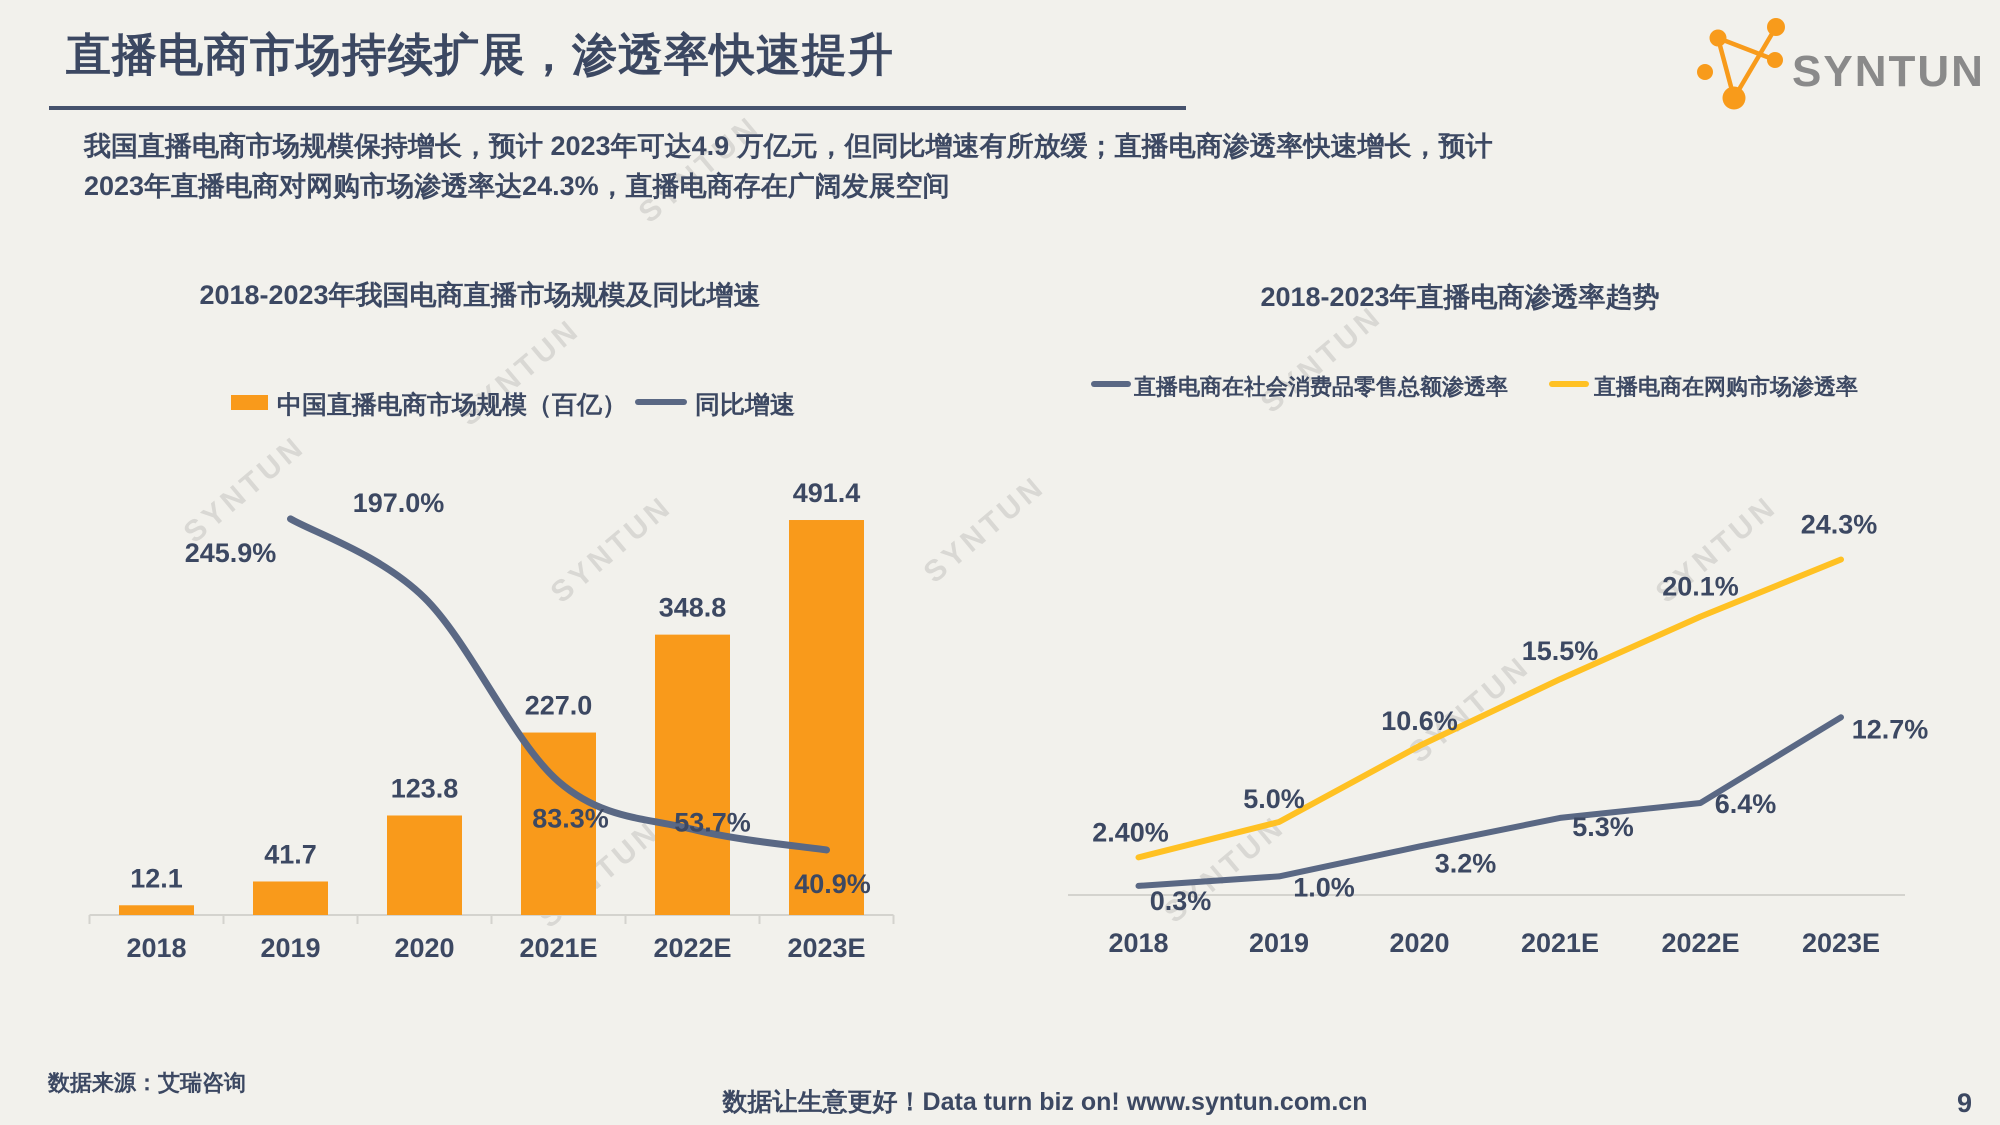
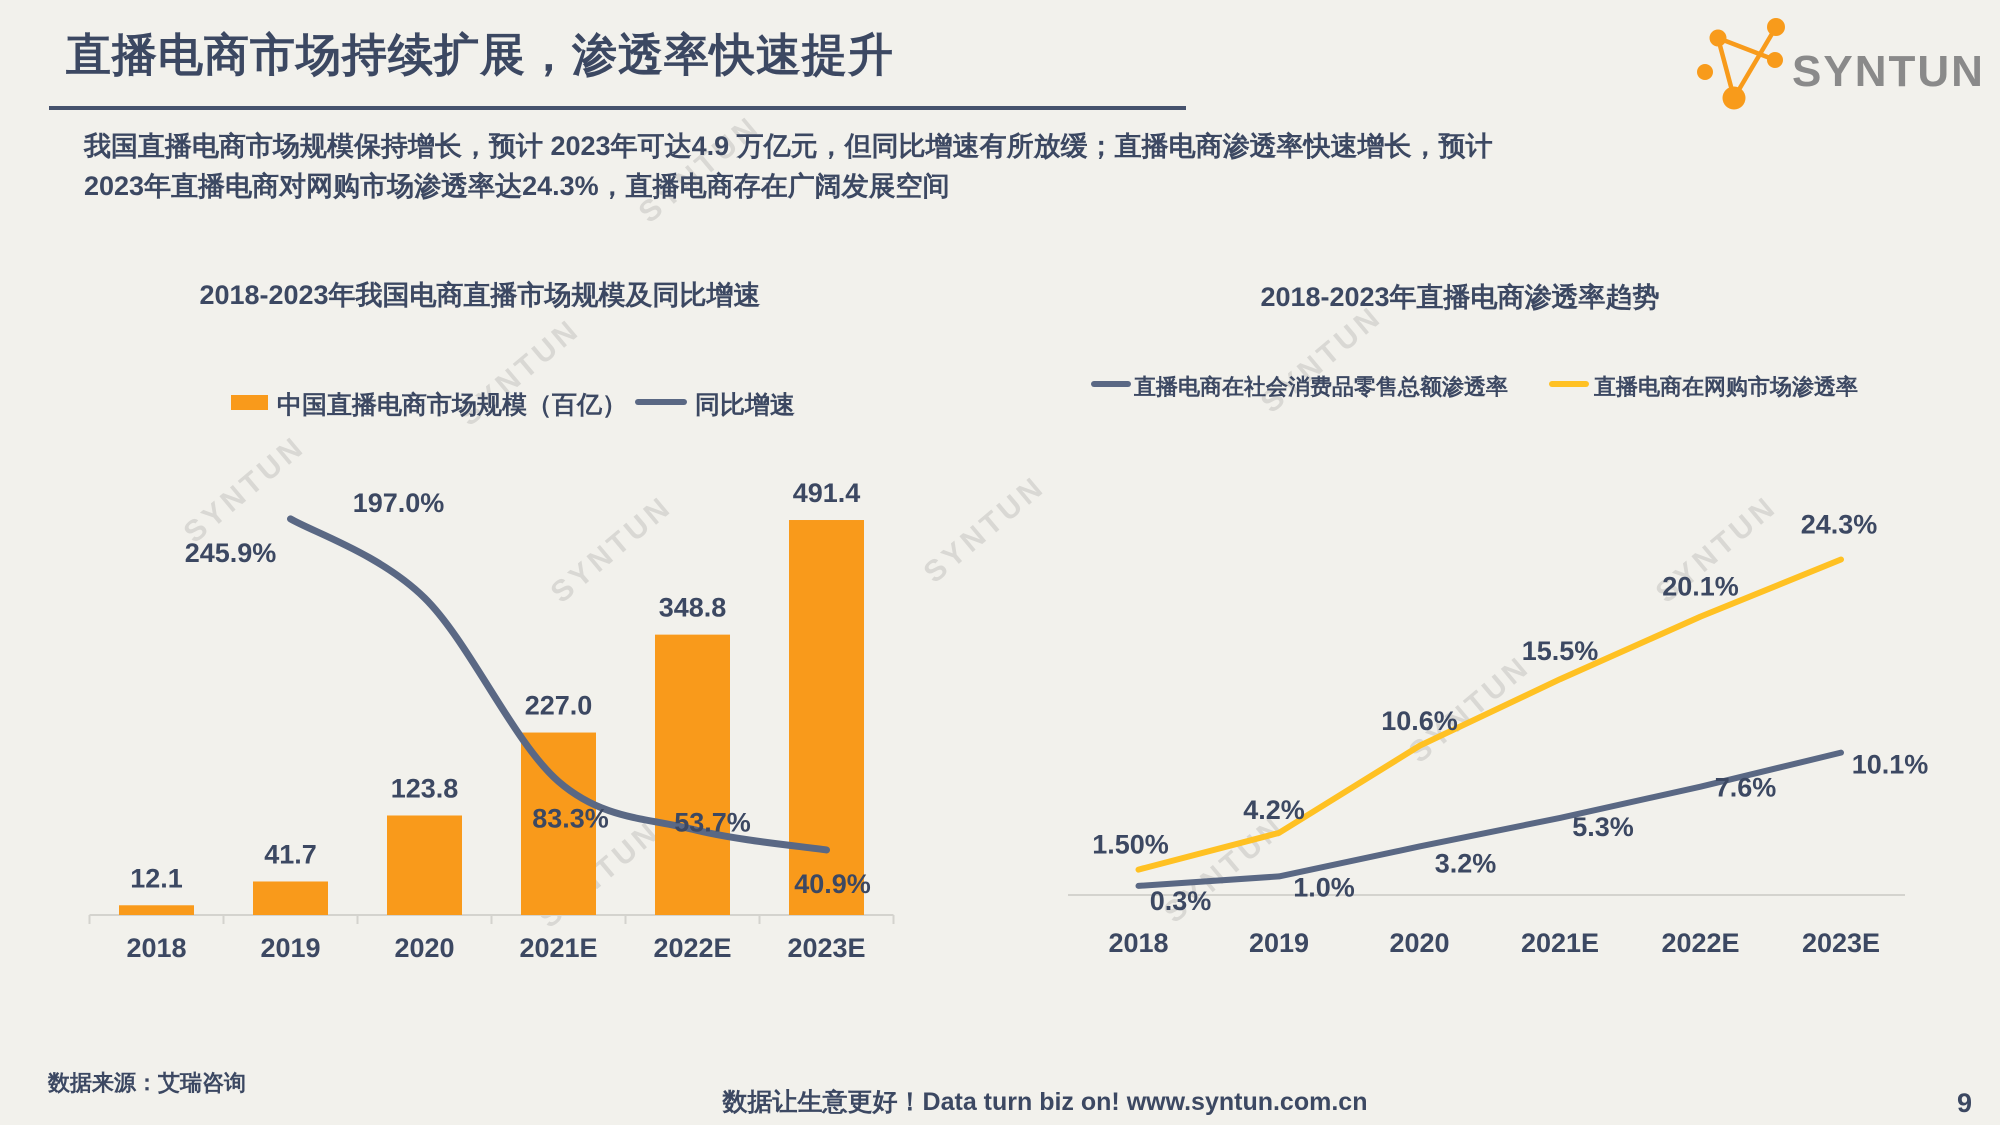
2018-2023年直播电商渗透率趋势/直播电商在网购市场渗透率/2018: 2.40% -> 1.50%
2018-2023年直播电商渗透率趋势/直播电商在网购市场渗透率/2019: 5.0% -> 4.2%
2018-2023年直播电商渗透率趋势/直播电商在社会消费品零售总额渗透率/2022E: 6.4% -> 7.6%
2018-2023年直播电商渗透率趋势/直播电商在社会消费品零售总额渗透率/2023E: 12.7% -> 10.1%
